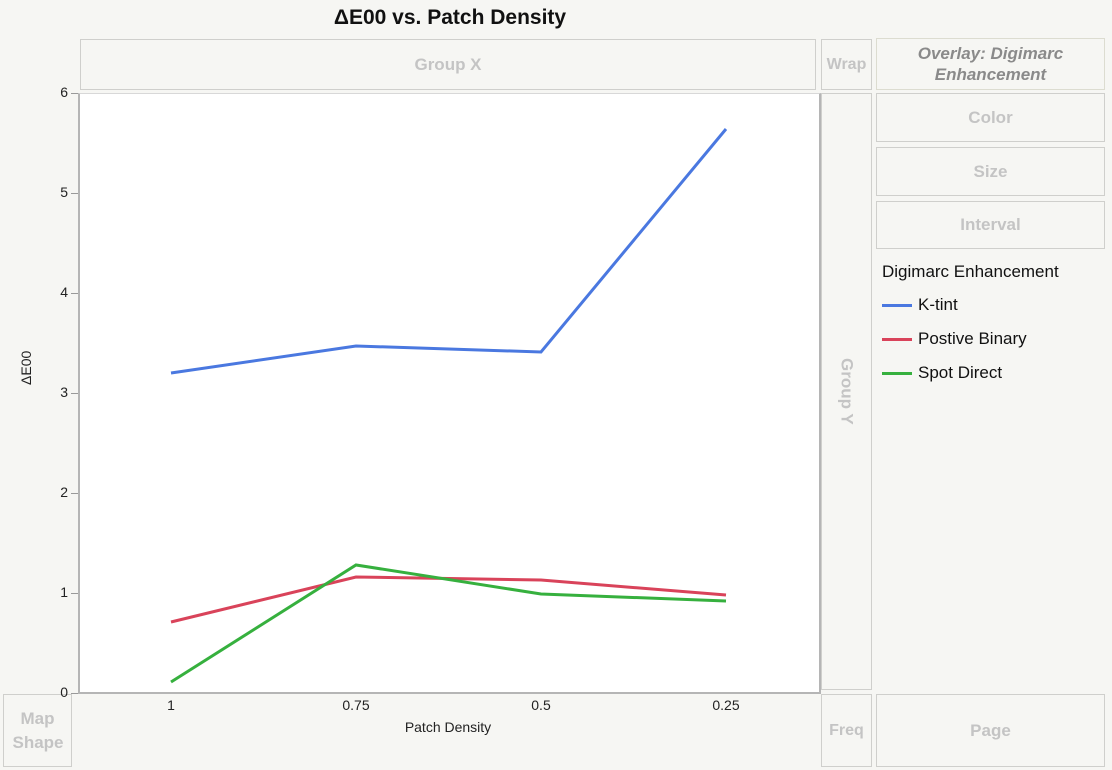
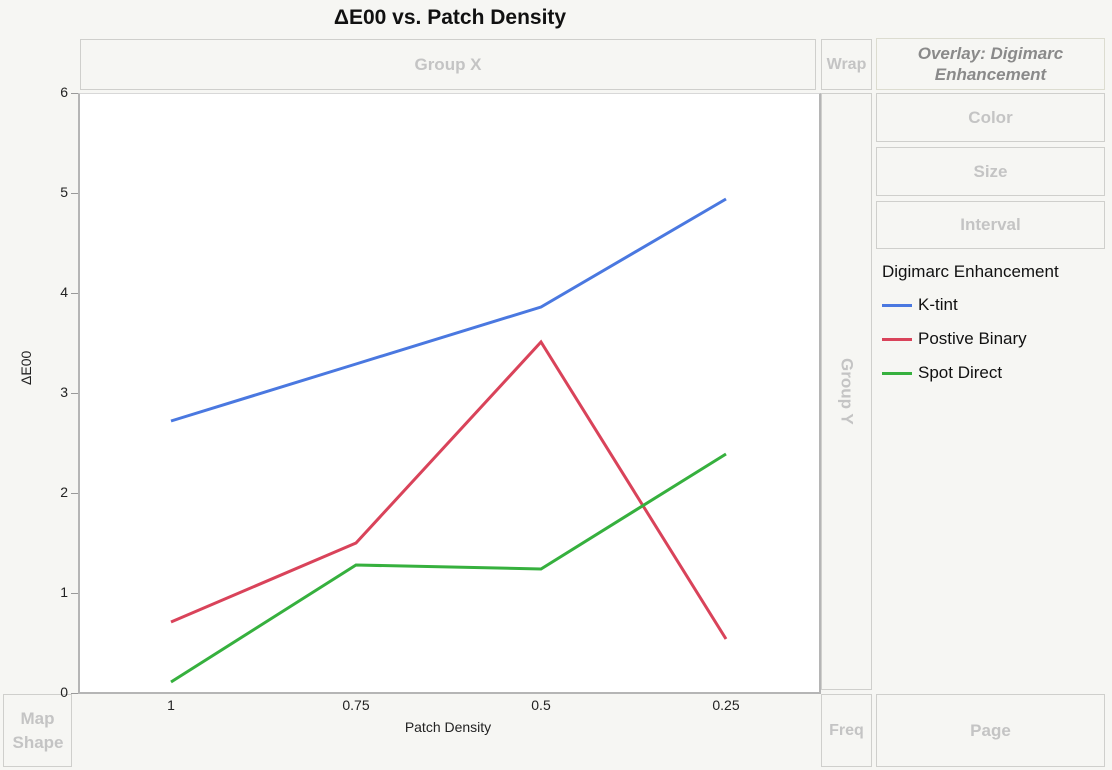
K-tint/1: 3.21 -> 2.73
K-tint/0.75: 3.48 -> 3.30
Postive Binary/0.75: 1.17 -> 1.51
K-tint/0.5: 3.42 -> 3.87
Postive Binary/0.5: 1.14 -> 3.52
Spot Direct/0.5: 1.00 -> 1.25
K-tint/0.25: 5.65 -> 4.95
Postive Binary/0.25: 0.99 -> 0.55
Spot Direct/0.25: 0.93 -> 2.40
